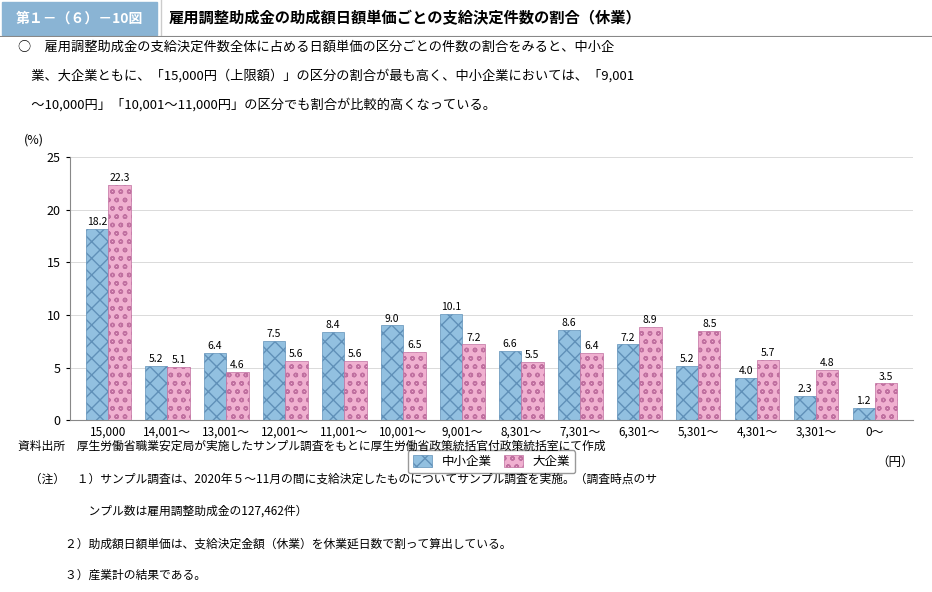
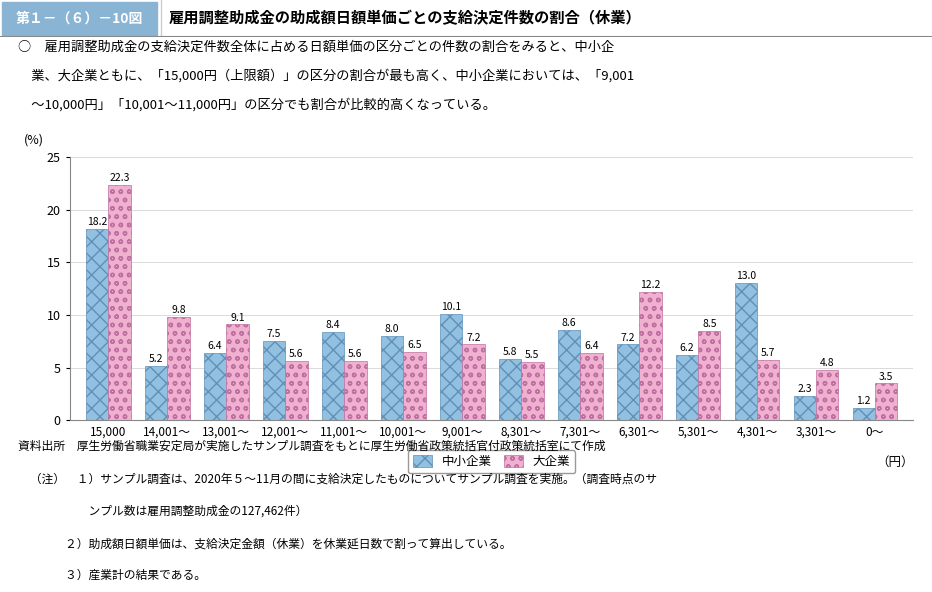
大企業/14,001～: 5.1 -> 9.8
大企業/13,001～: 4.6 -> 9.1
中小企業/10,001～: 9.0 -> 8.0
中小企業/8,301～: 6.6 -> 5.8
大企業/6,301～: 8.9 -> 12.2
中小企業/5,301～: 5.2 -> 6.2
中小企業/4,301～: 4.0 -> 13.0
